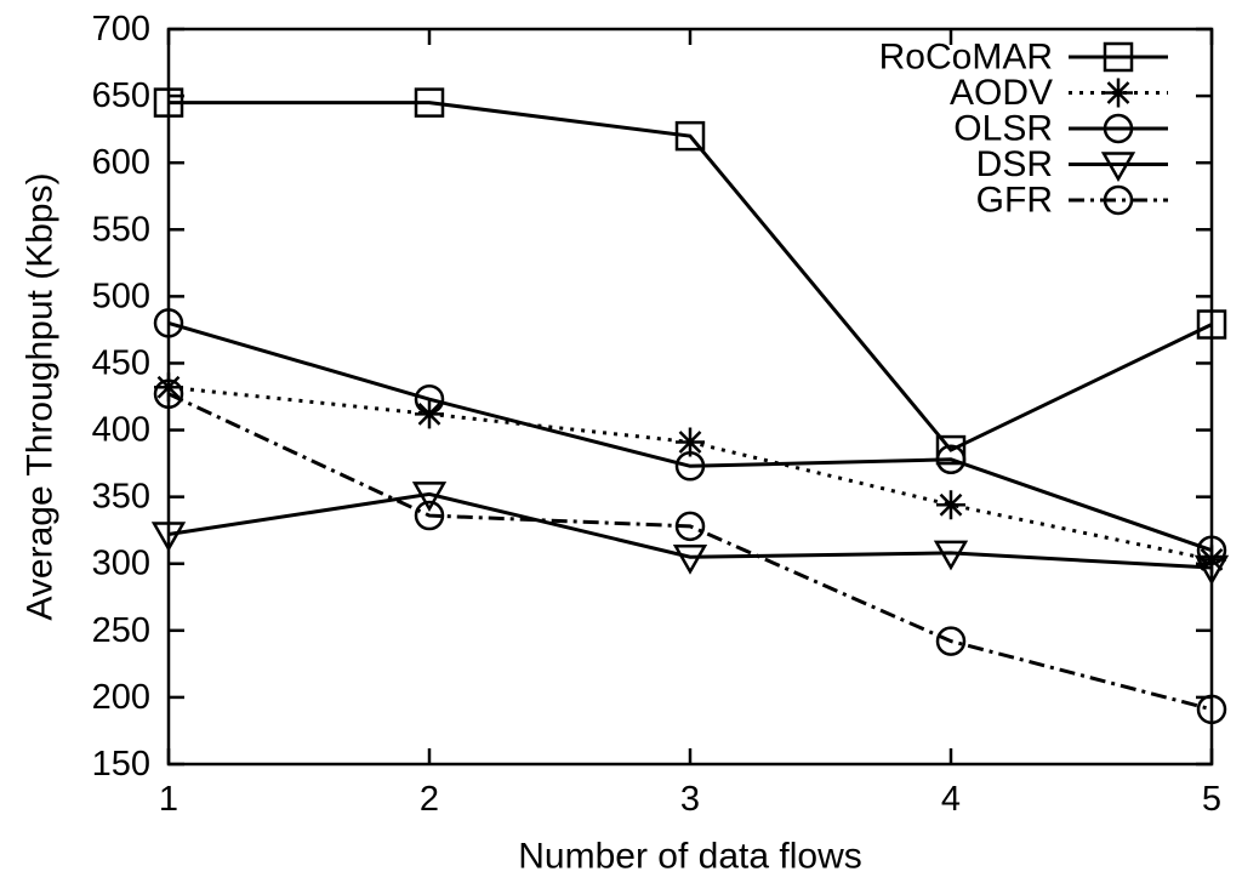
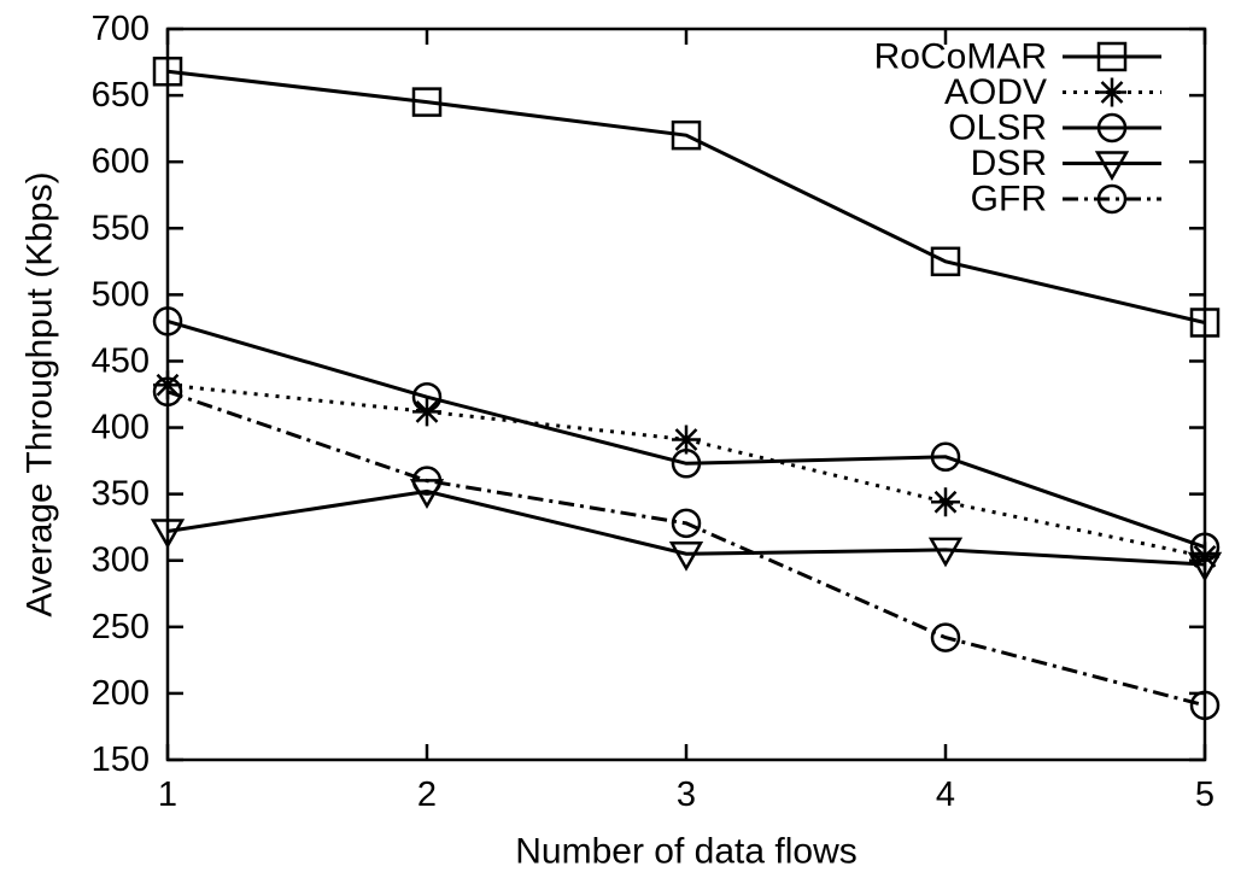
RoCoMAR/1: 645 -> 668
GFR/2: 336 -> 360
RoCoMAR/4: 385 -> 525
